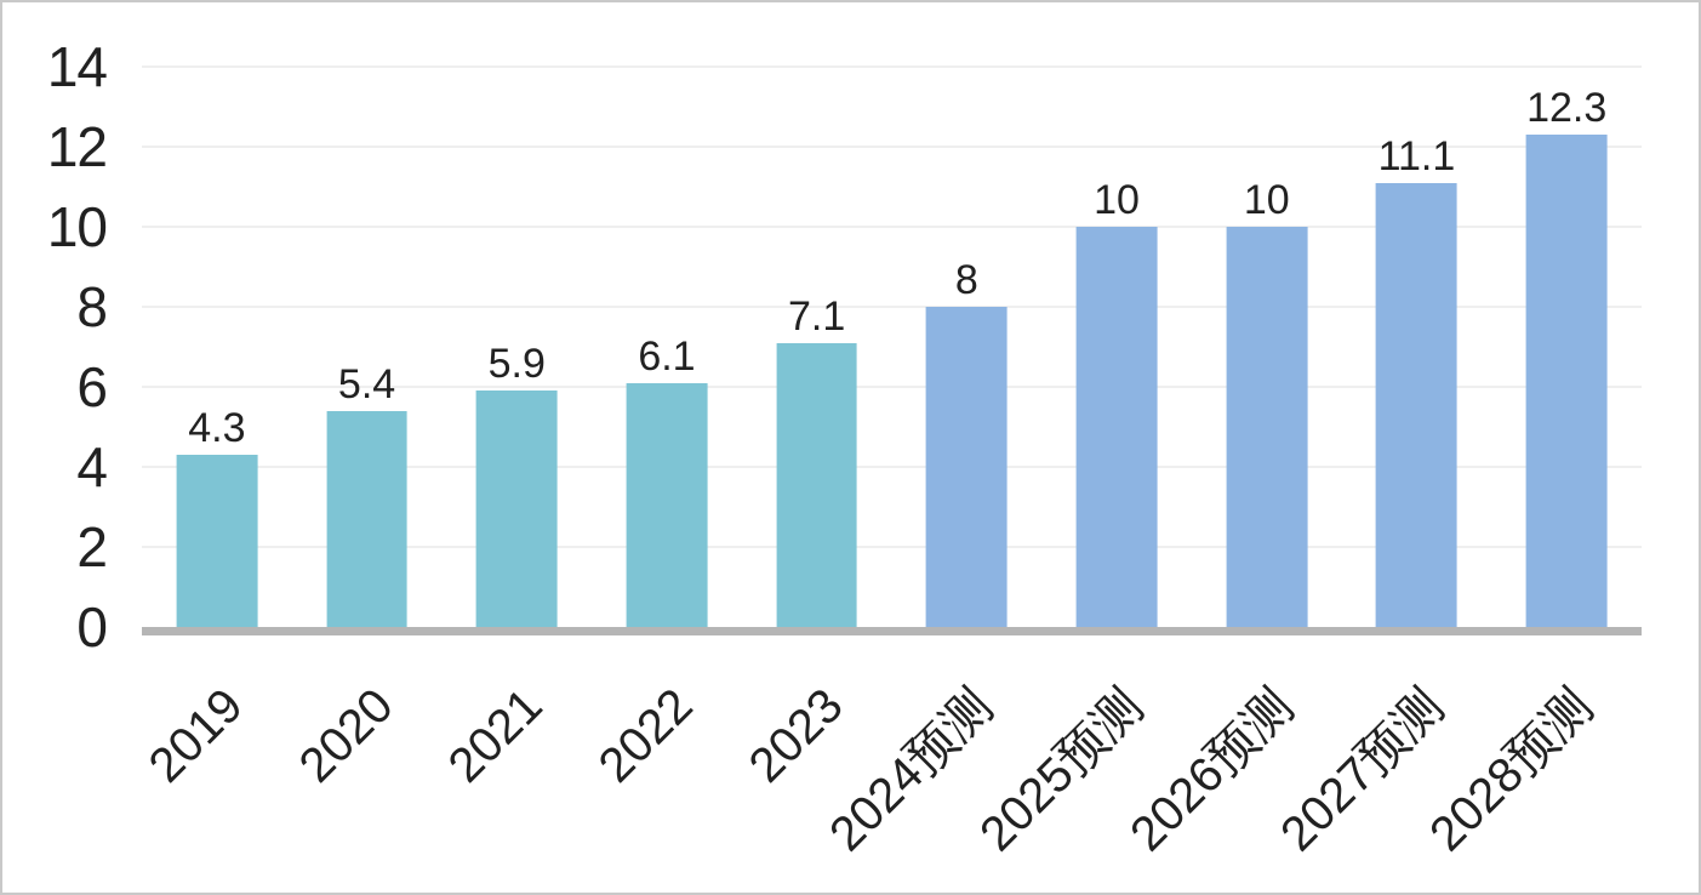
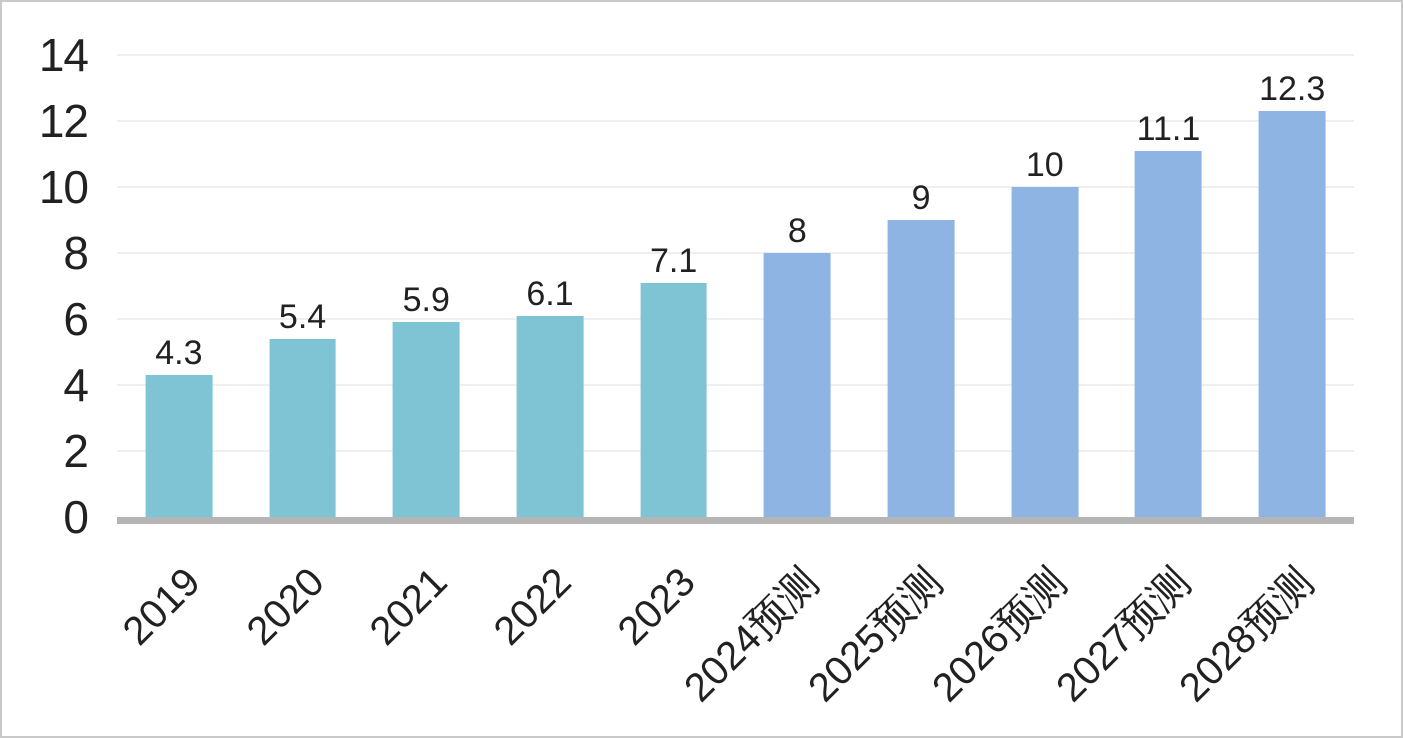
2025预测: 10 -> 9
